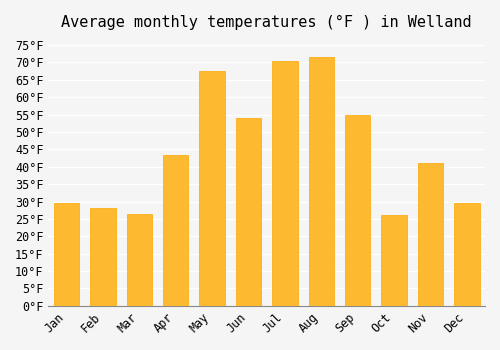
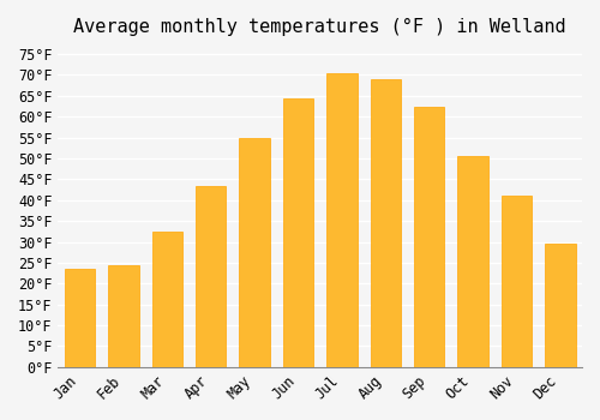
Jan: 29.5°F -> 23.5°F
Feb: 28.0°F -> 24.5°F
Mar: 26.5°F -> 32.5°F
May: 67.5°F -> 55.0°F
Jun: 54.0°F -> 64.5°F
Aug: 71.5°F -> 69.0°F
Sep: 55.0°F -> 62.5°F
Oct: 26.0°F -> 50.5°F
